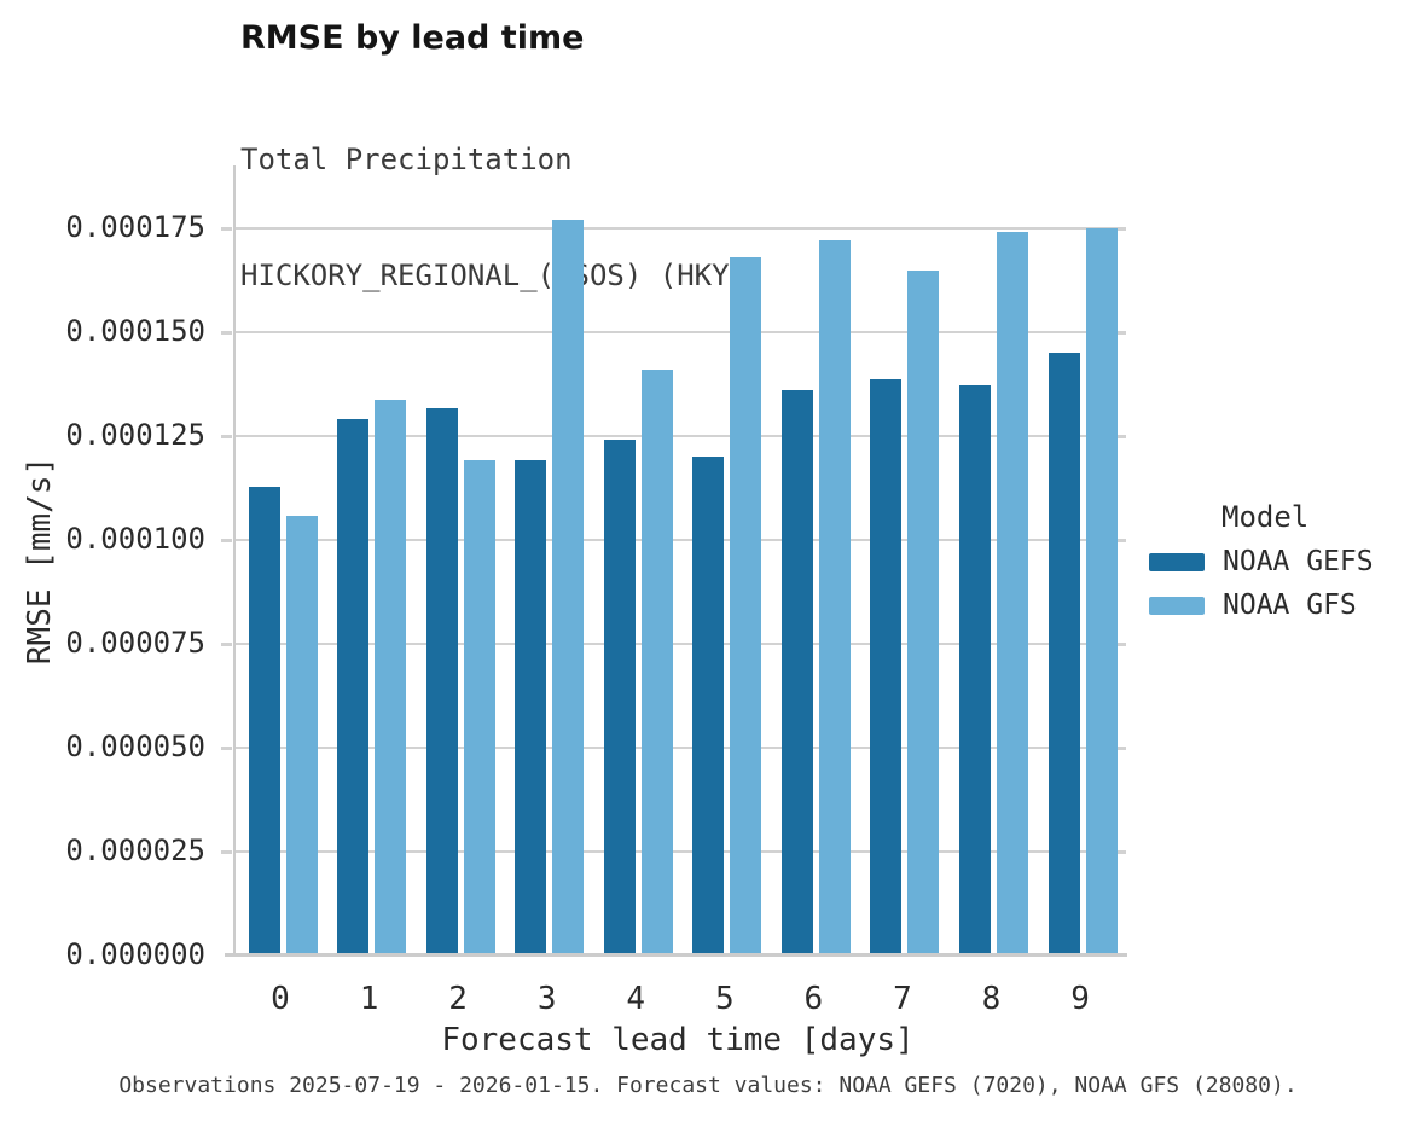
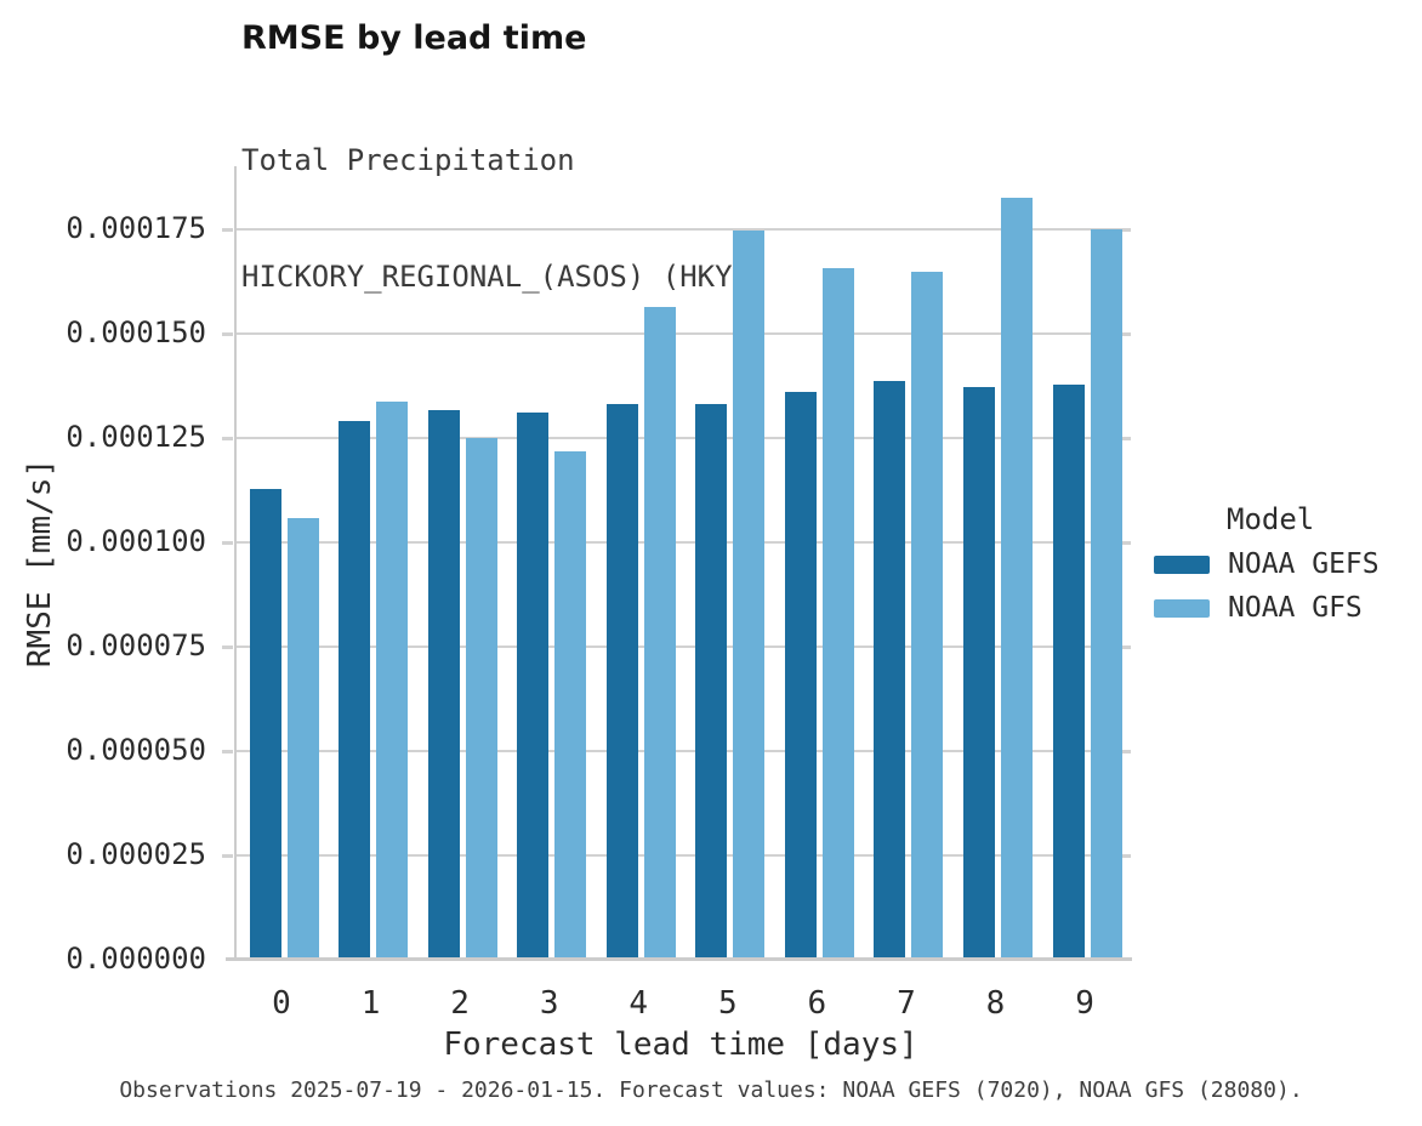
NOAA GFS/2: 0.000119 -> 0.000125
NOAA GEFS/3: 0.000119 -> 0.000131
NOAA GFS/3: 0.000177 -> 0.000122
NOAA GEFS/4: 0.000124 -> 0.000133
NOAA GFS/4: 0.000141 -> 0.000156
NOAA GEFS/5: 0.000120 -> 0.000133
NOAA GFS/5: 0.000168 -> 0.000175
NOAA GFS/6: 0.000172 -> 0.000166
NOAA GFS/8: 0.000174 -> 0.000182
NOAA GEFS/9: 0.000145 -> 0.000138
